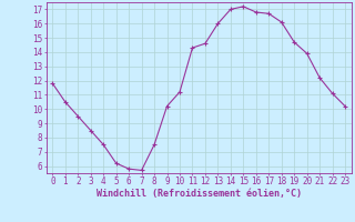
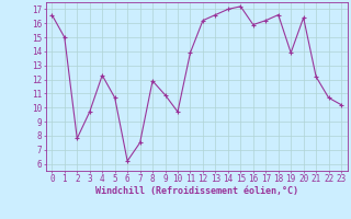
0: 11.8 -> 16.6
1: 10.5 -> 15.0
2: 9.5 -> 7.8
3: 8.5 -> 9.7
4: 7.5 -> 12.3
5: 6.2 -> 10.7
6: 5.8 -> 6.2
7: 5.7 -> 7.5
8: 7.5 -> 11.9
9: 10.2 -> 10.9
10: 11.2 -> 9.7
11: 14.3 -> 13.9
12: 14.6 -> 16.2
13: 16.0 -> 16.6
16: 16.8 -> 15.9
17: 16.7 -> 16.2
18: 16.1 -> 16.6
19: 14.7 -> 13.9
20: 13.9 -> 16.4
22: 11.1 -> 10.7
